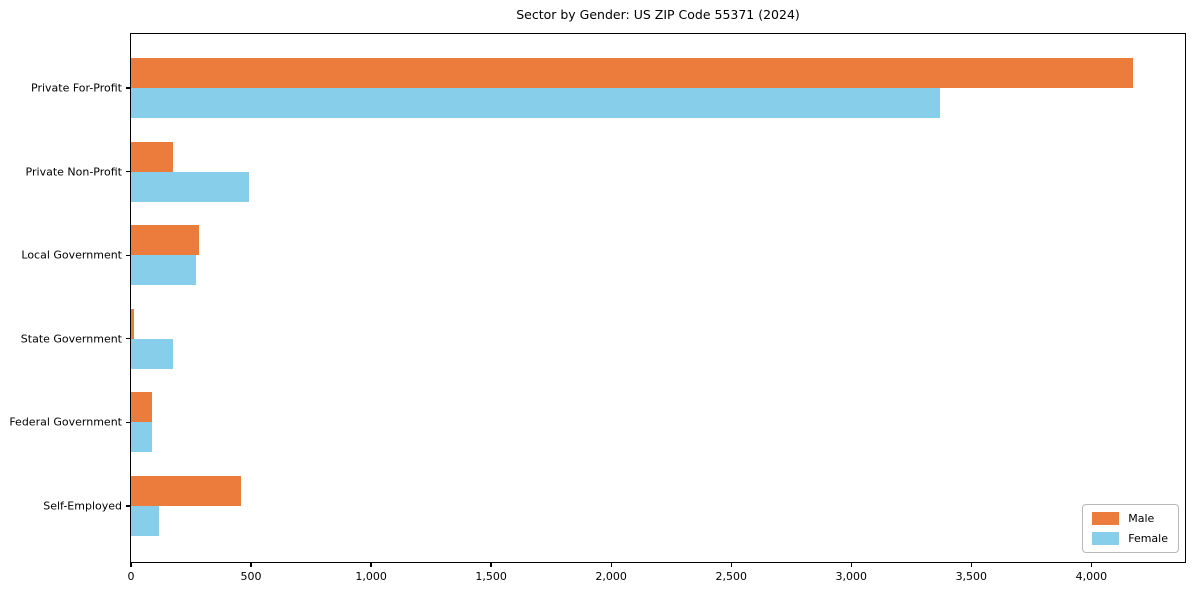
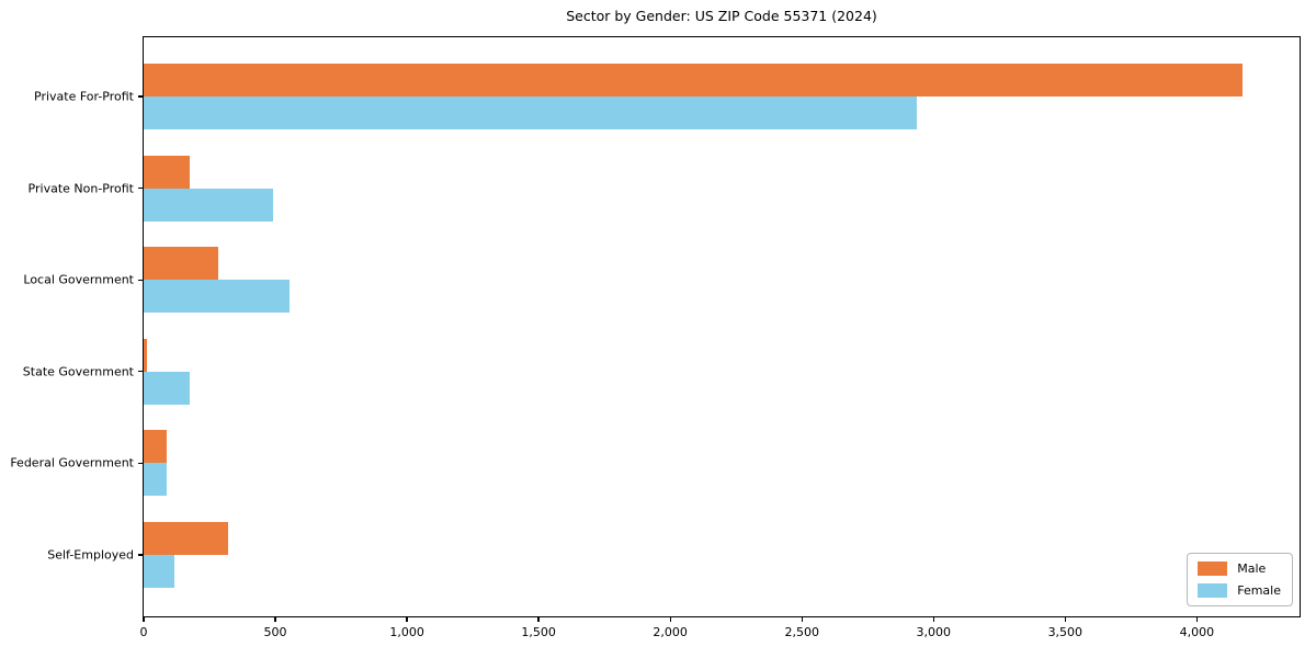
Female/Private For-Profit: 3370 -> 2940
Female/Local Government: 270 -> 550
Male/Self-Employed: 460 -> 320
